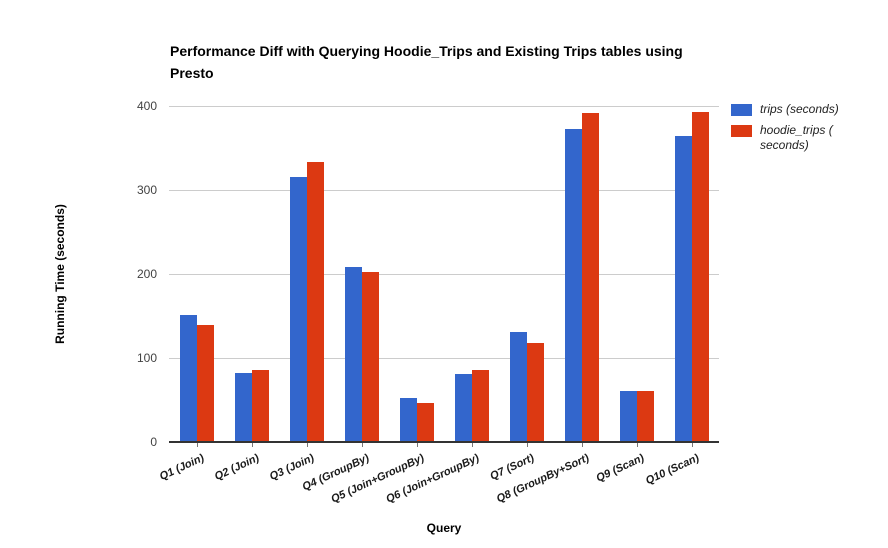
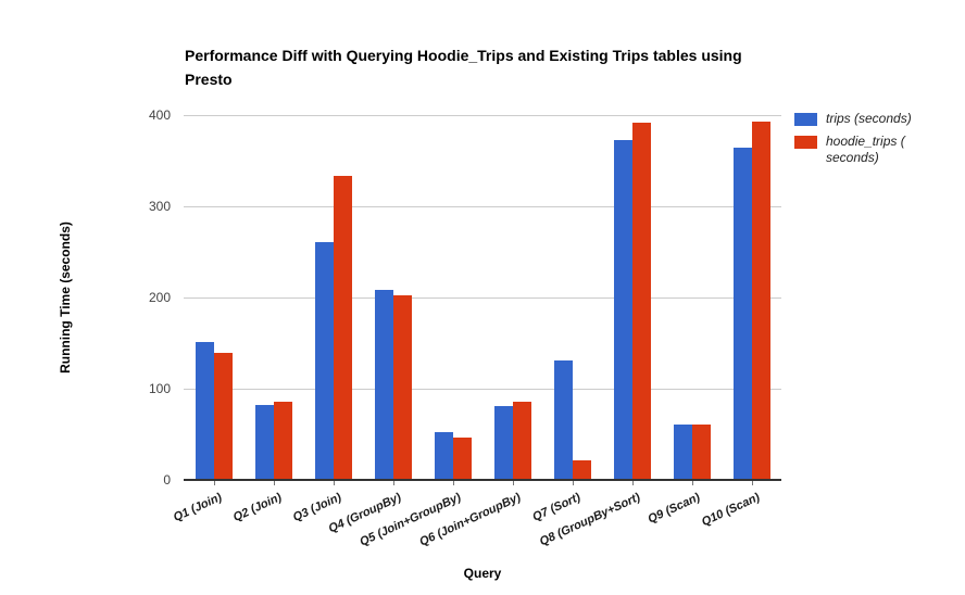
trips (seconds)/Q3 (Join): 310 -> 260
hoodie_trips ( seconds)/Q7 (Sort): 120 -> 20
